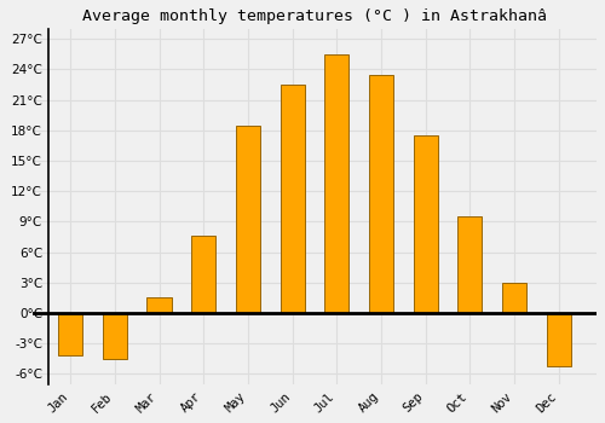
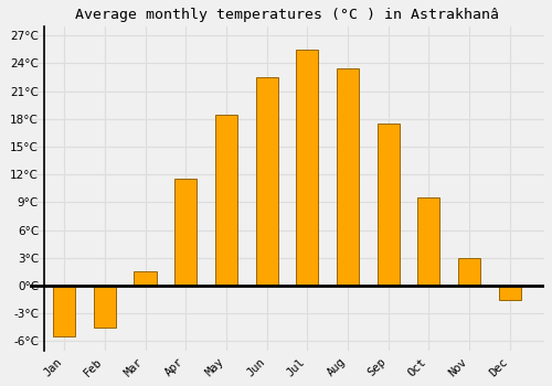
Jan: -4.2°C -> -5.5°C
Apr: 7.6°C -> 11.5°C
Dec: -5.2°C -> -1.5°C
